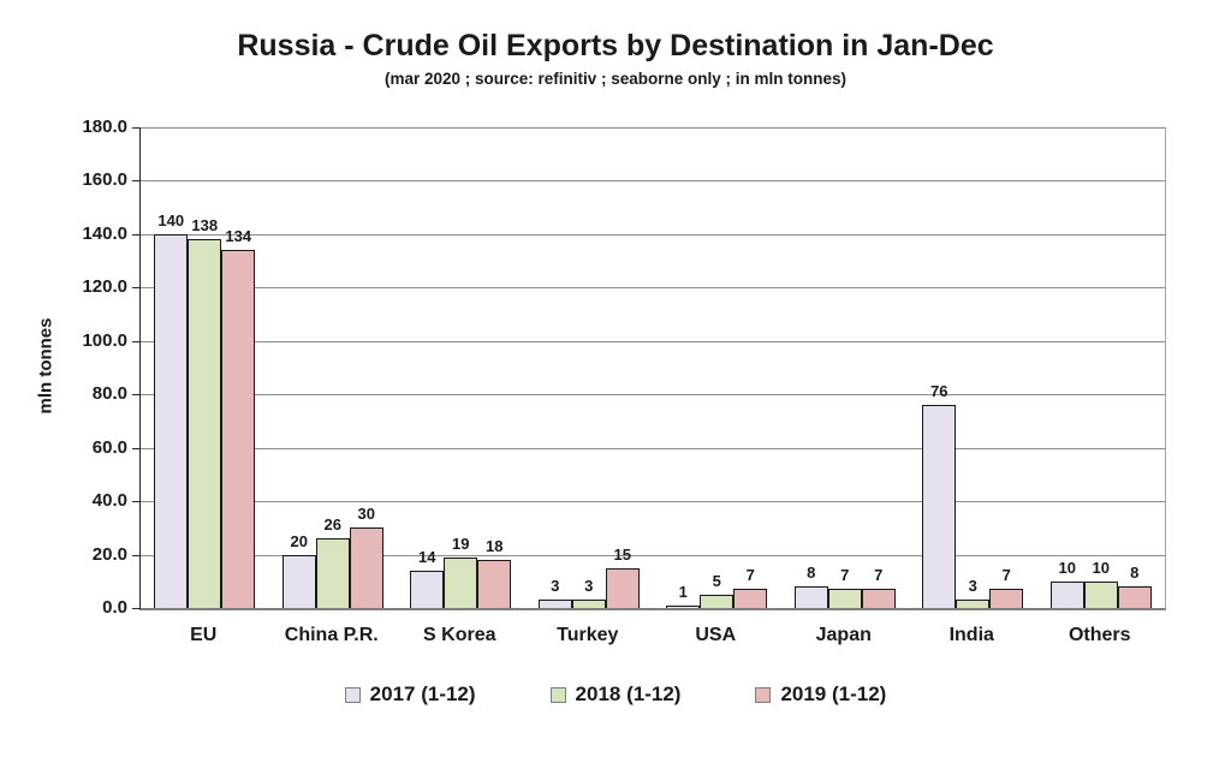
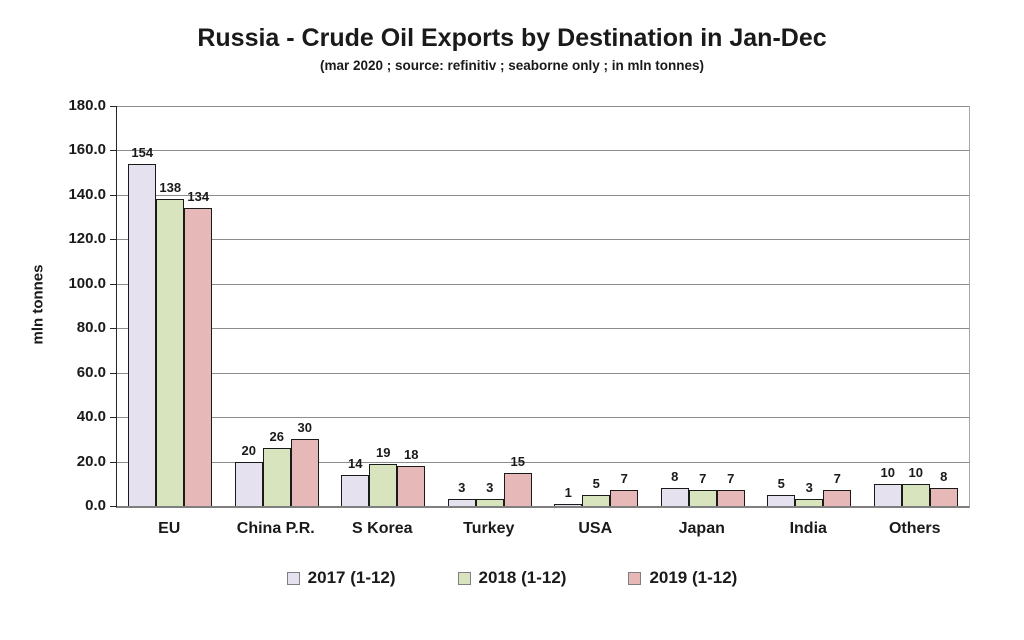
2017 (1-12)/EU: 140 -> 154
2017 (1-12)/India: 76 -> 5
